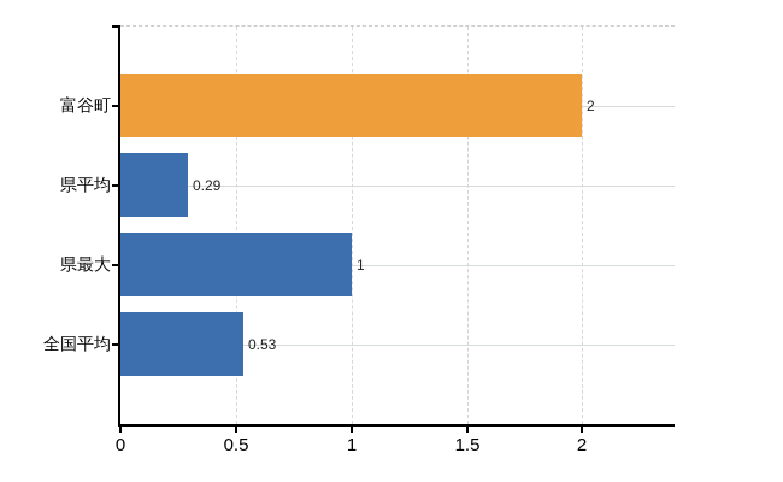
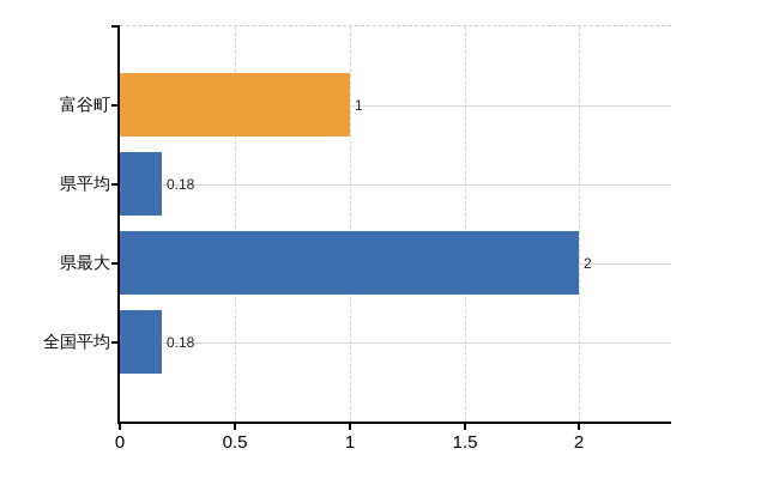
富谷町: 2 -> 1
県平均: 0.29 -> 0.18
県最大: 1 -> 2
全国平均: 0.53 -> 0.18
